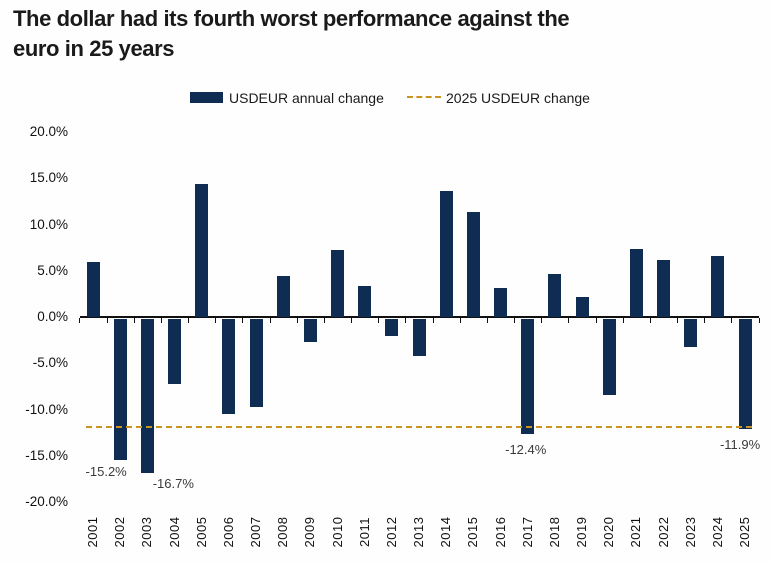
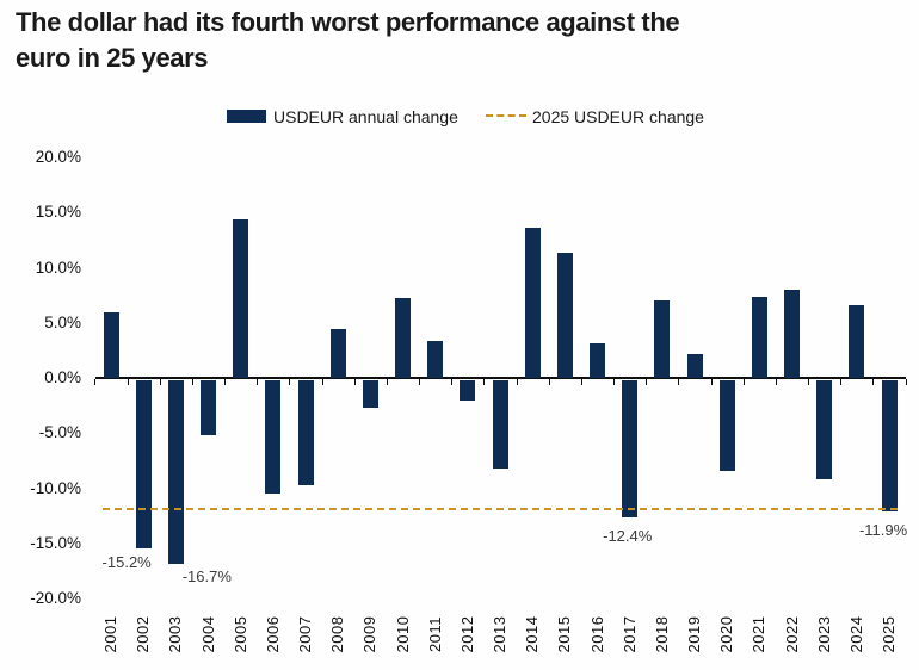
2004: -7% -> -5%
2013: -4% -> -8%
2018: 5% -> 7%
2022: 6% -> 8%
2023: -3% -> -9%
